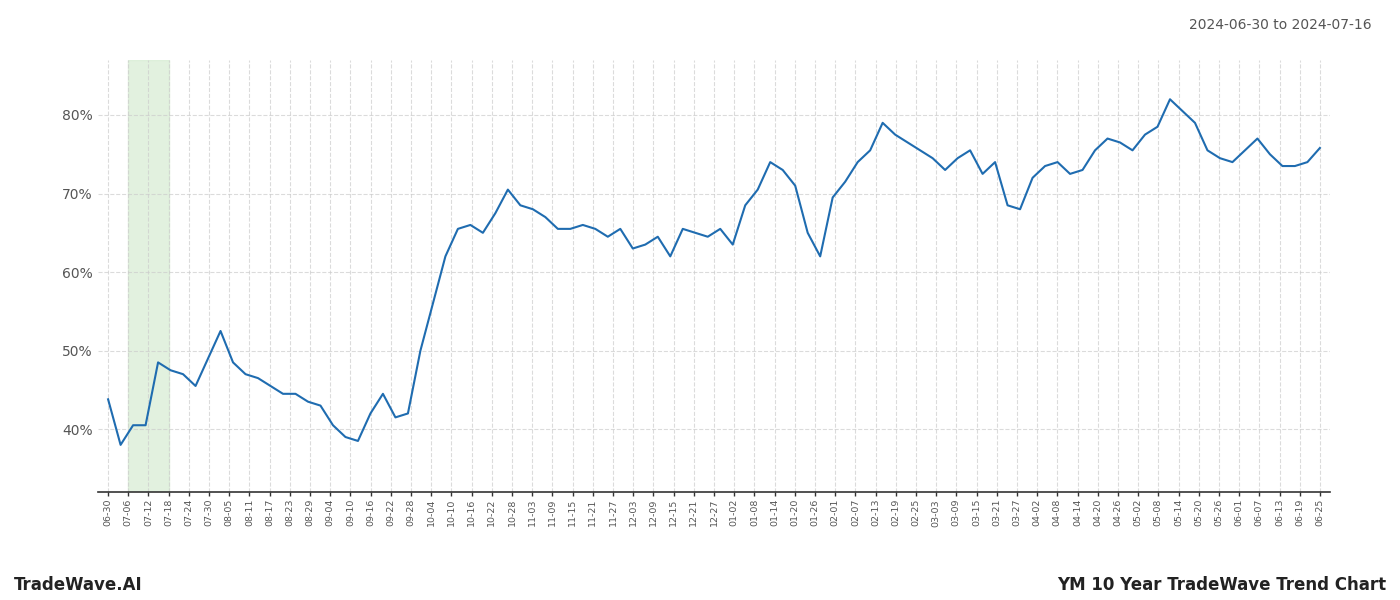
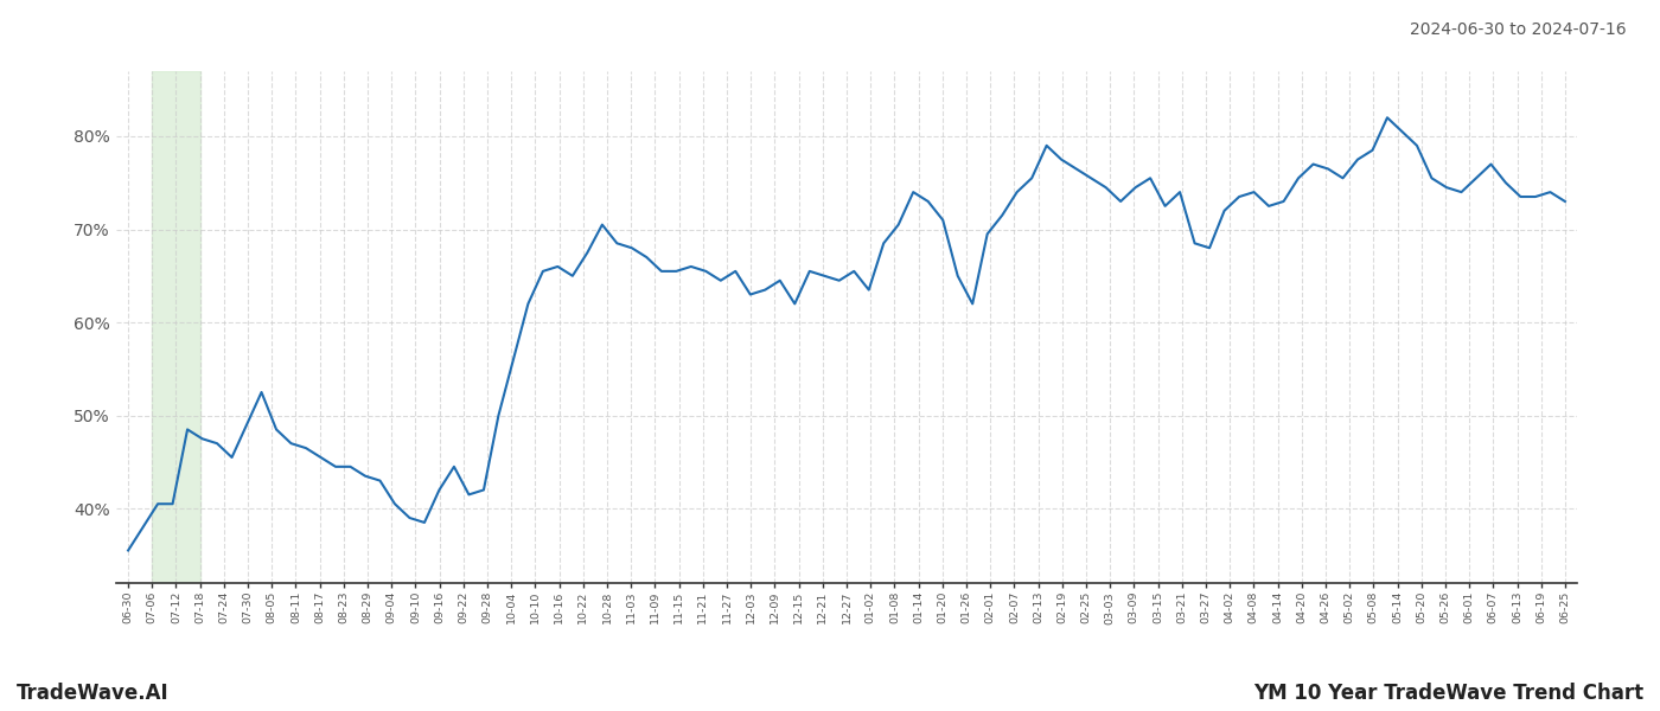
06-30: 43.8% -> 35.5%
06-25: 75.8% -> 73.0%
